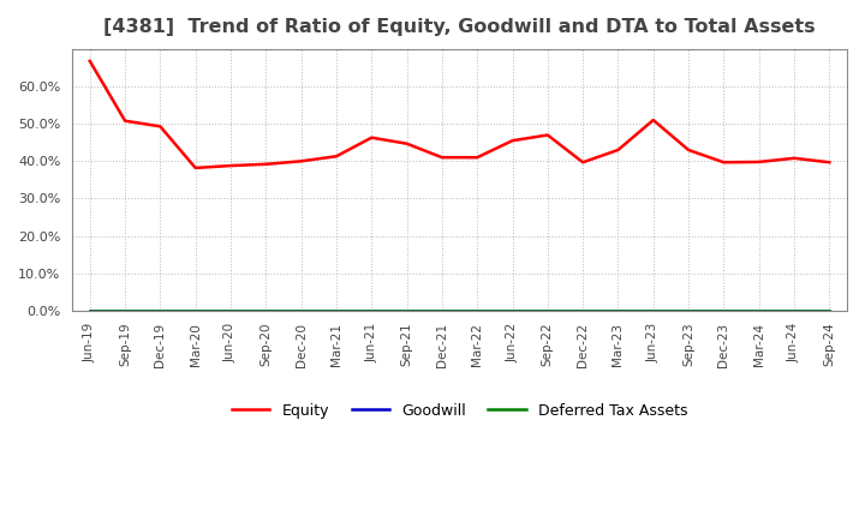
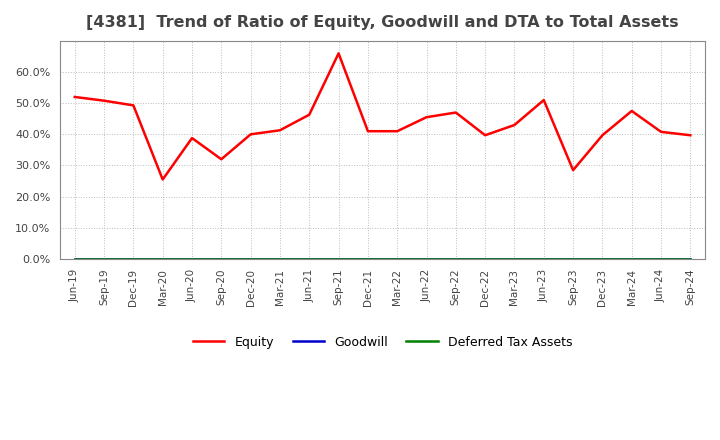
Equity/Jun-19: 66.8% -> 52.0%
Equity/Mar-20: 38.2% -> 25.5%
Equity/Sep-20: 39.2% -> 32.0%
Equity/Sep-21: 44.7% -> 66.0%
Equity/Sep-23: 43.0% -> 28.5%
Equity/Mar-24: 39.8% -> 47.5%
